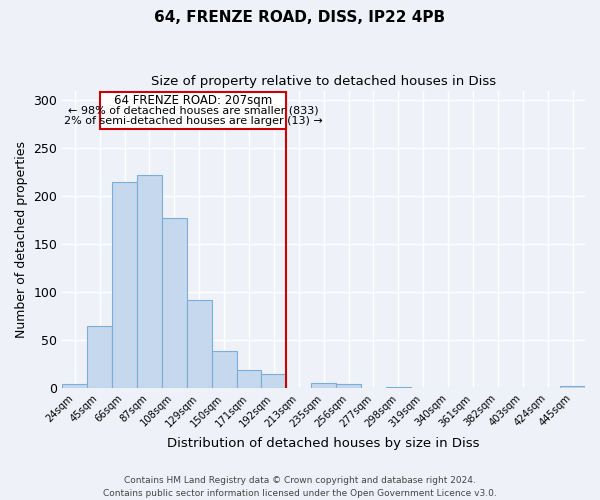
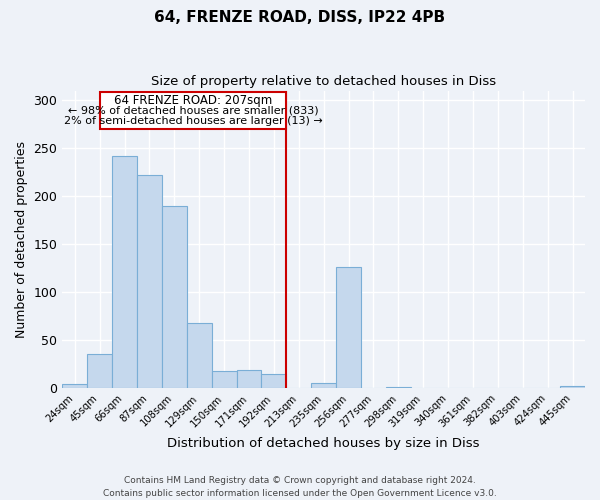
45sqm: 65 -> 36
66sqm: 215 -> 242
108sqm: 177 -> 190
129sqm: 92 -> 68
150sqm: 39 -> 18
256sqm: 4 -> 126
